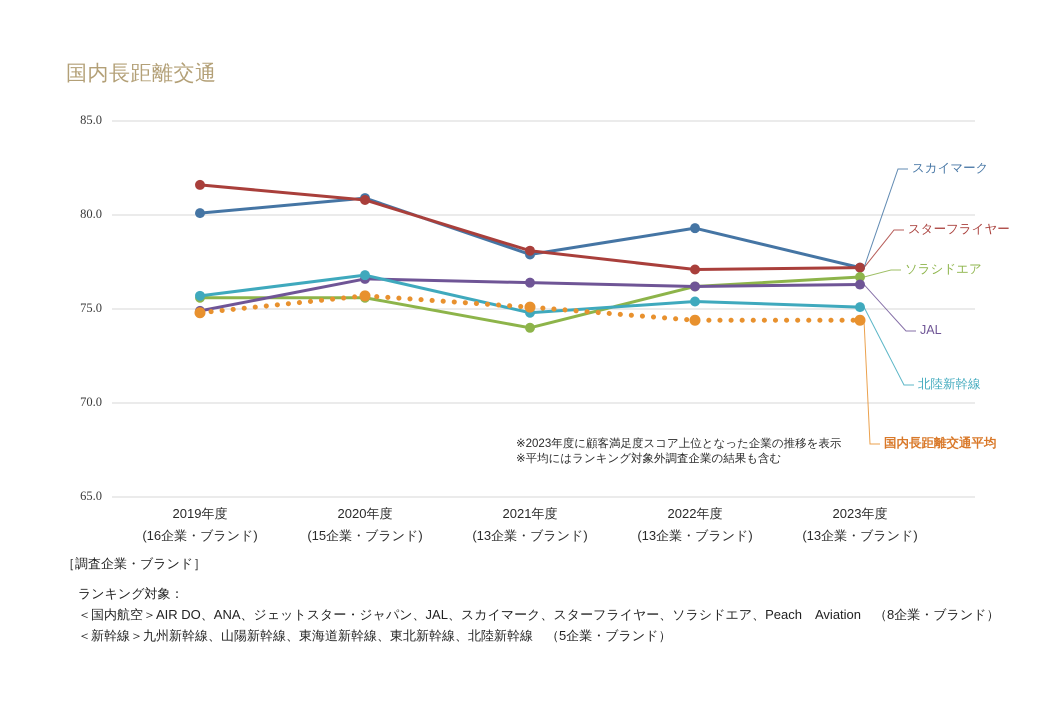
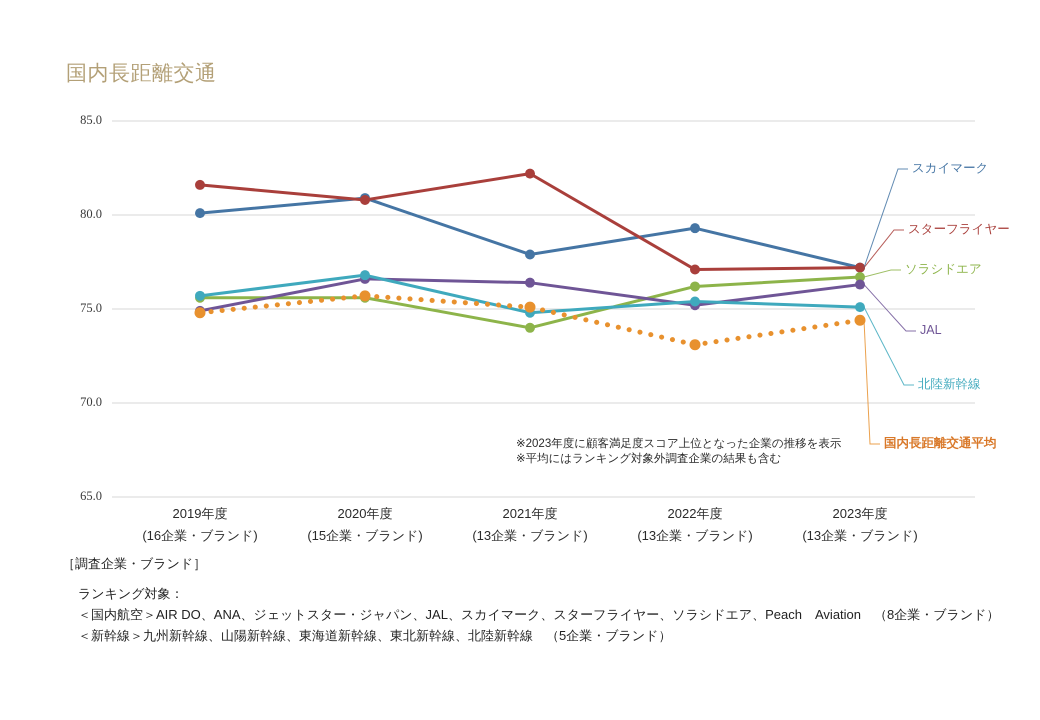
スターフライヤー/2021年度: 78.1 -> 82.2
JAL/2022年度: 76.2 -> 75.2
国内長距離交通平均/2022年度: 74.4 -> 73.1
